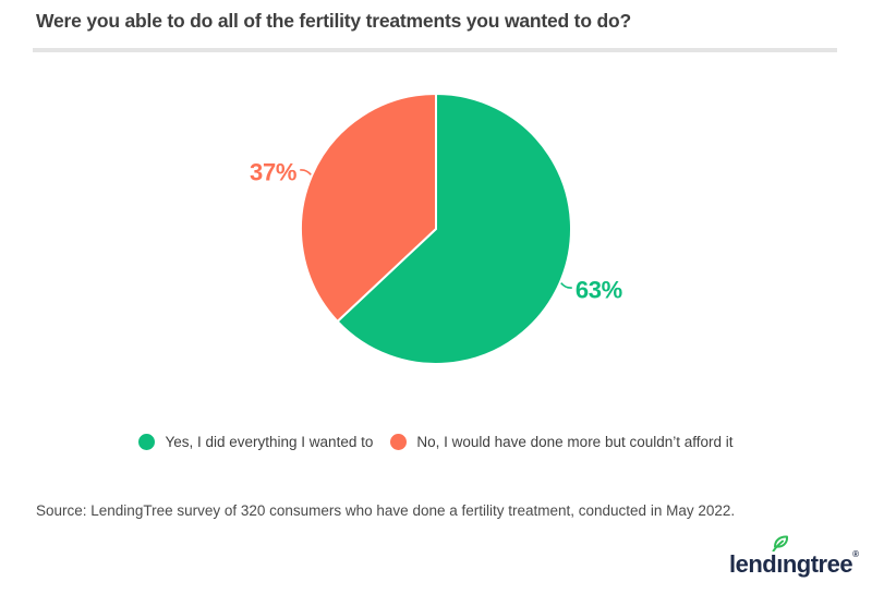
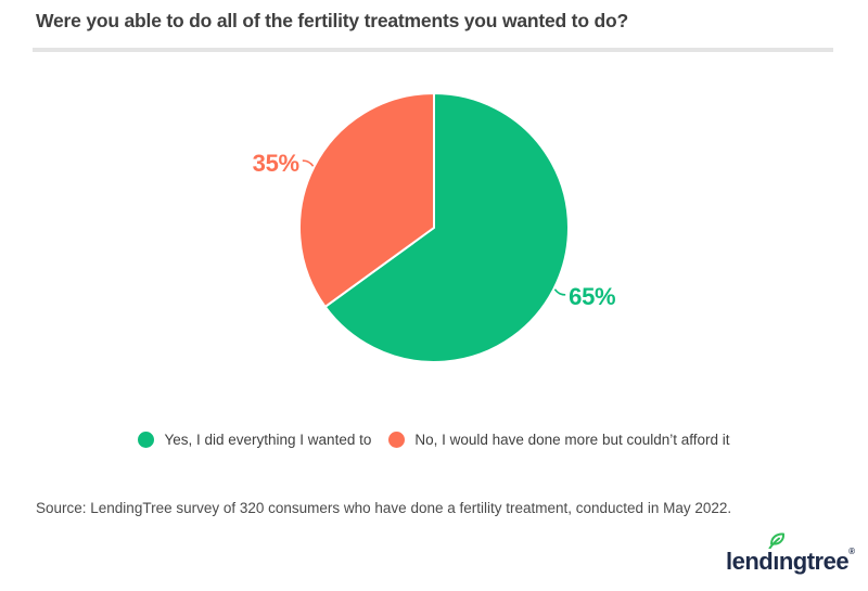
Yes, I did everything I wanted to: 63% -> 65%
No, I would have done more but couldn’t afford it: 37% -> 35%
